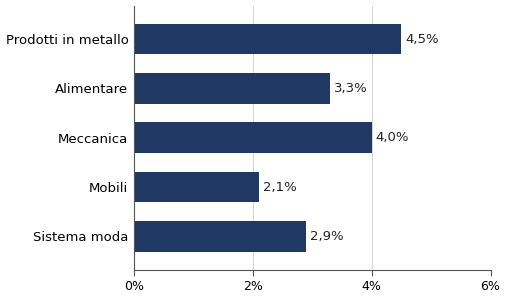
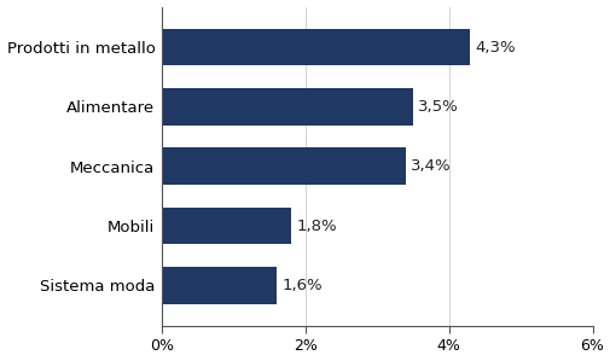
Prodotti in metallo: 4,5% -> 4,3%
Alimentare: 3,3% -> 3,5%
Meccanica: 4,0% -> 3,4%
Mobili: 2,1% -> 1,8%
Sistema moda: 2,9% -> 1,6%
